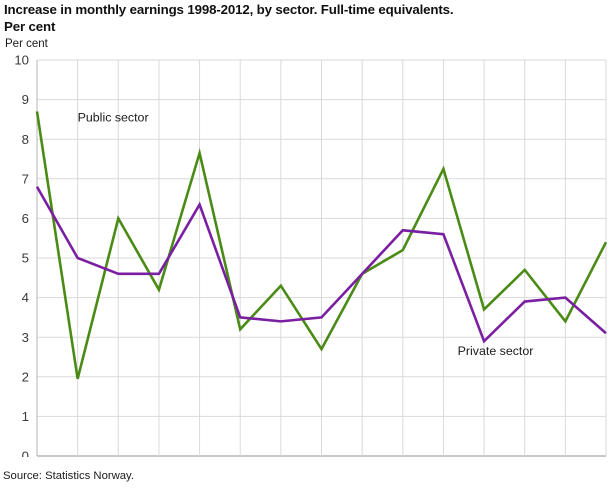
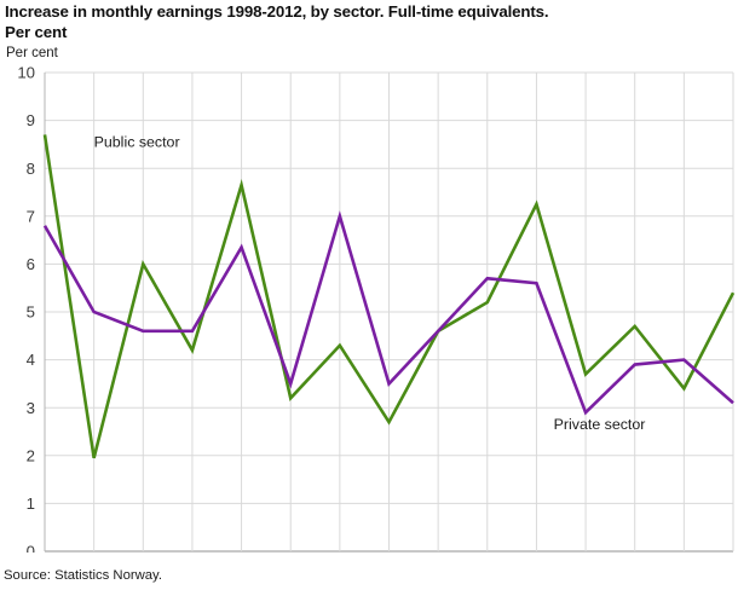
Private sector/2004: 3.4 -> 7.0
